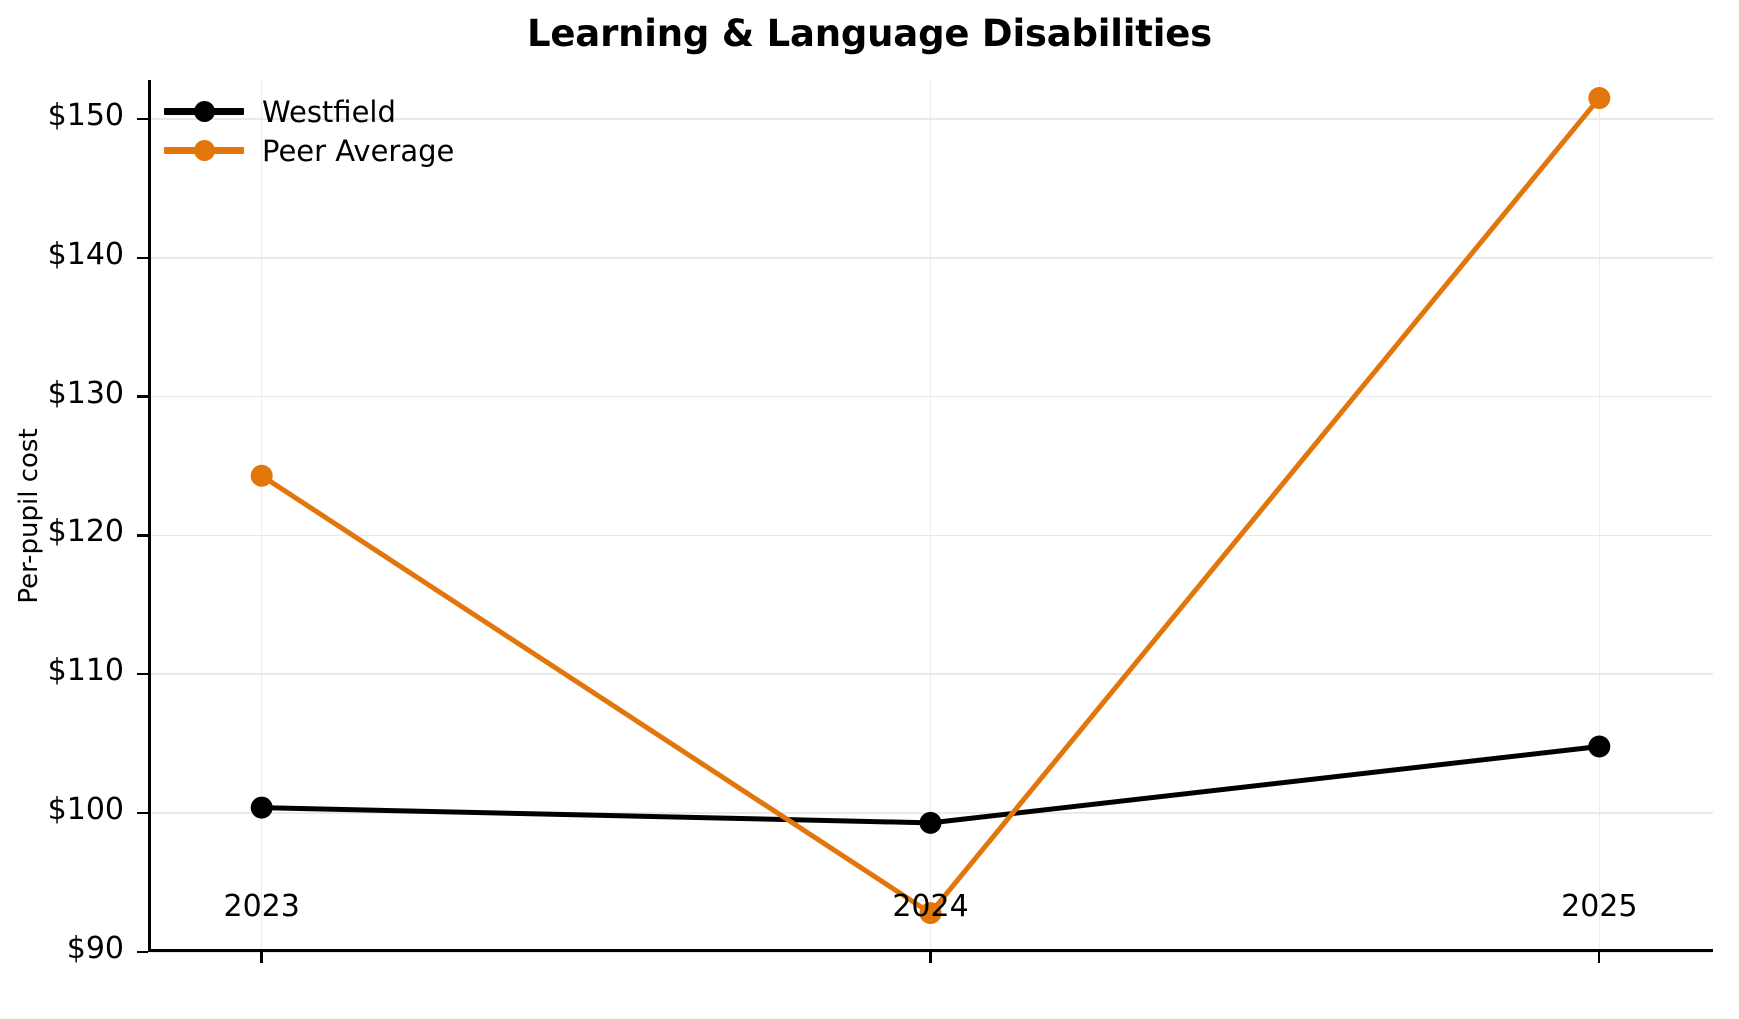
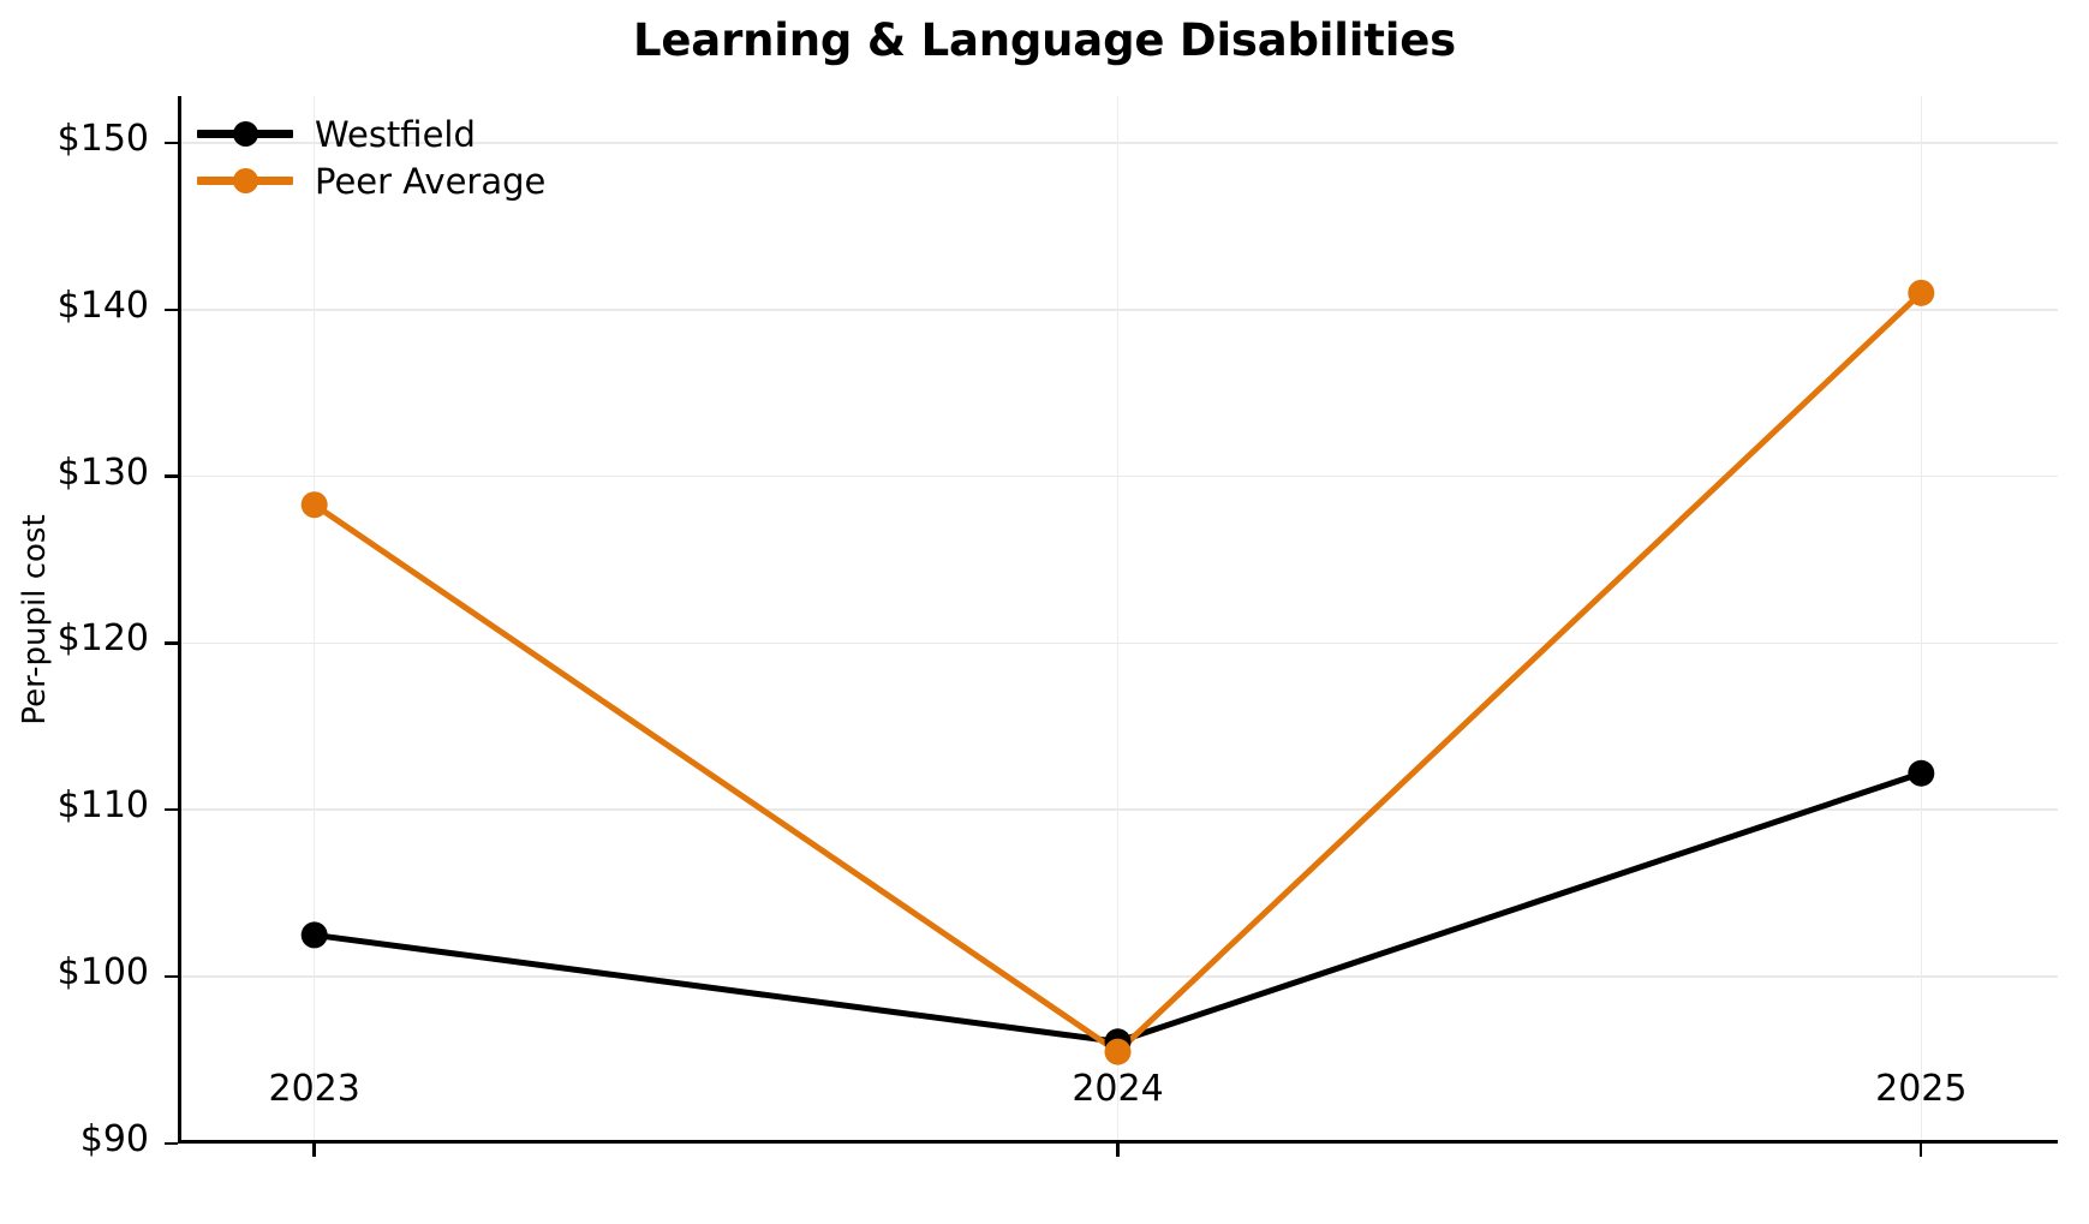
Westfield/2023: $100.4 -> $102.5
Peer Average/2023: $124.3 -> $128.3
Westfield/2024: $99.3 -> $96.1
Peer Average/2024: $92.8 -> $95.5
Westfield/2025: $104.8 -> $112.2
Peer Average/2025: $151.5 -> $141.0
